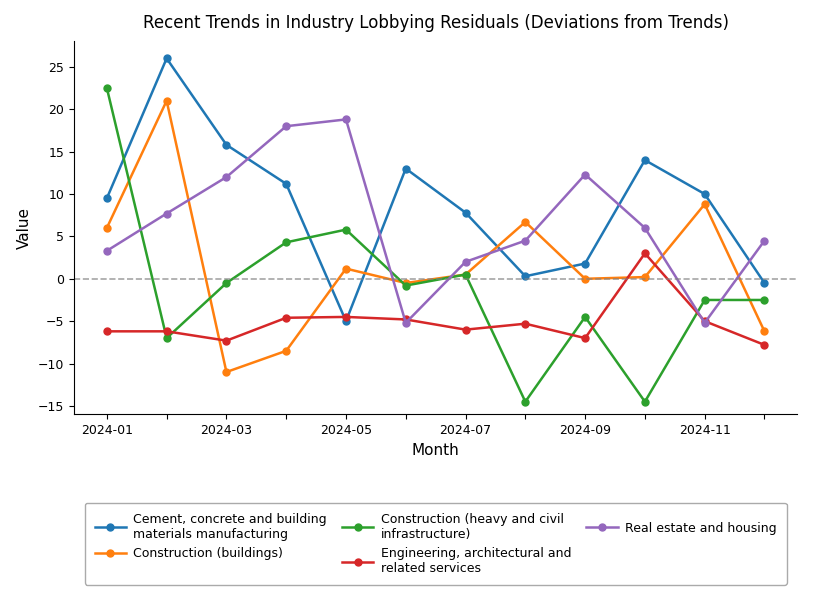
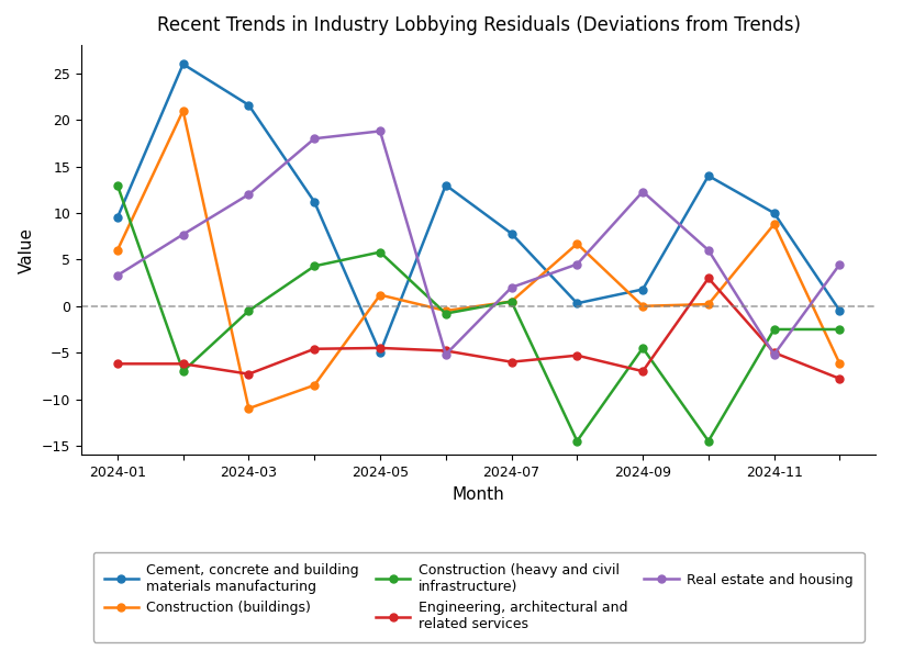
Construction (heavy and civil infrastructure)/2024-01: 22.5 -> 13.0
Cement, concrete and building materials manufacturing/2024-03: 15.8 -> 21.6
